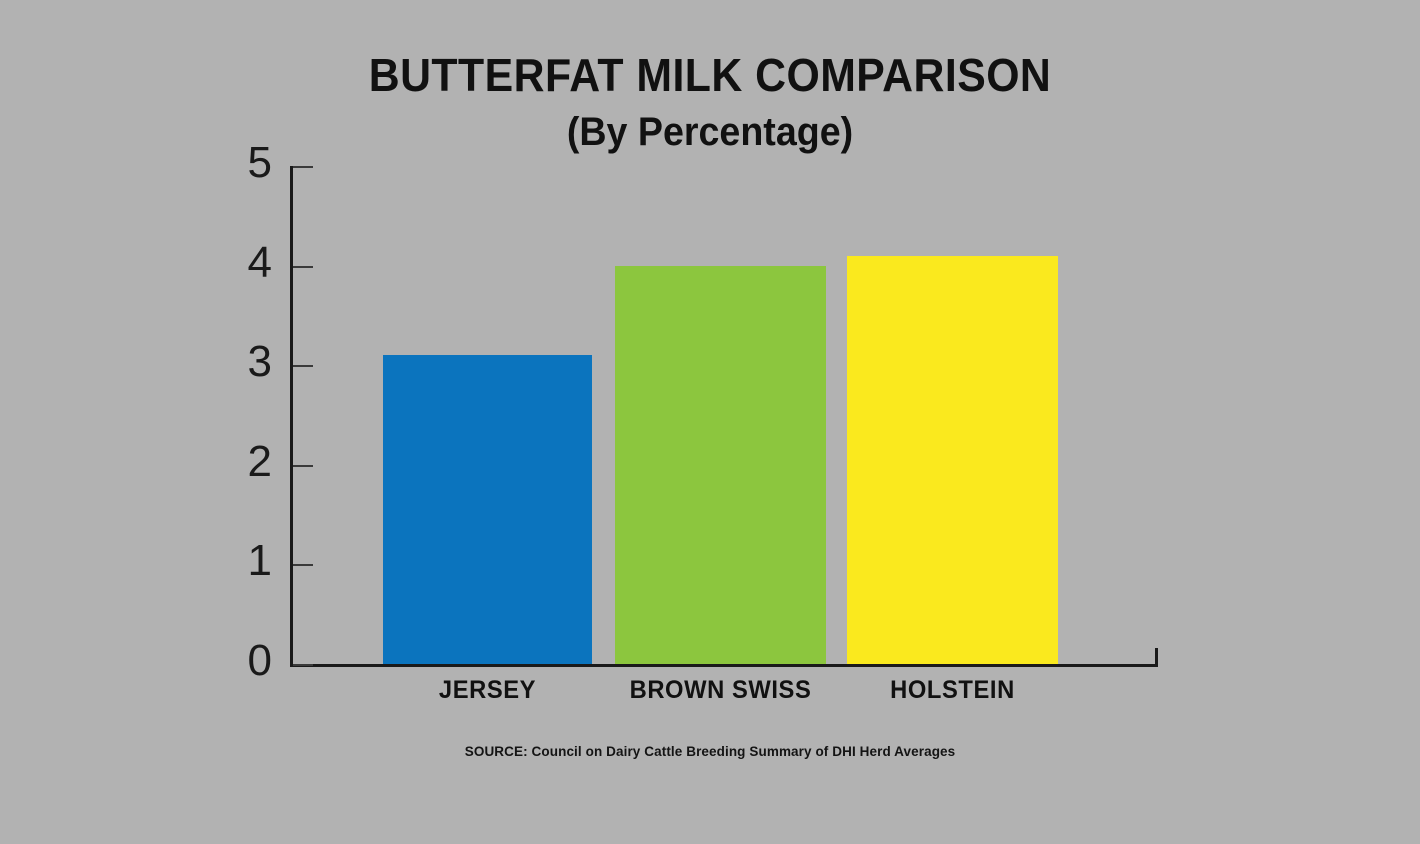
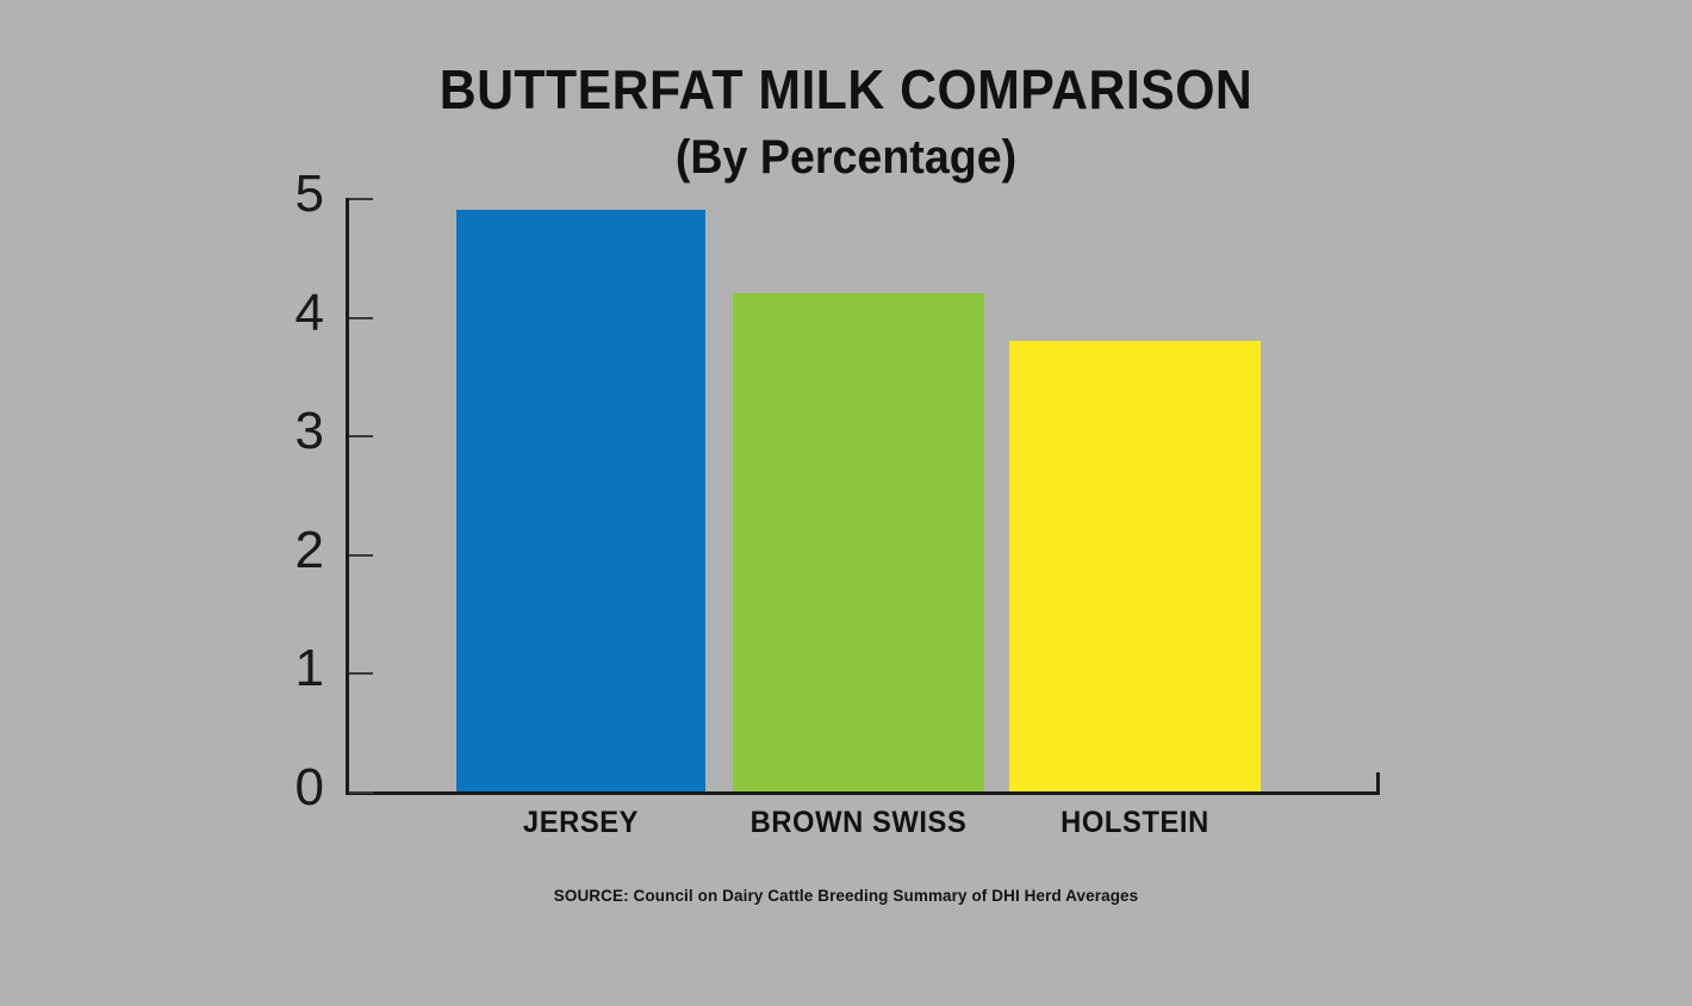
JERSEY: 3.1 -> 4.9
BROWN SWISS: 4.0 -> 4.2
HOLSTEIN: 4.1 -> 3.8
